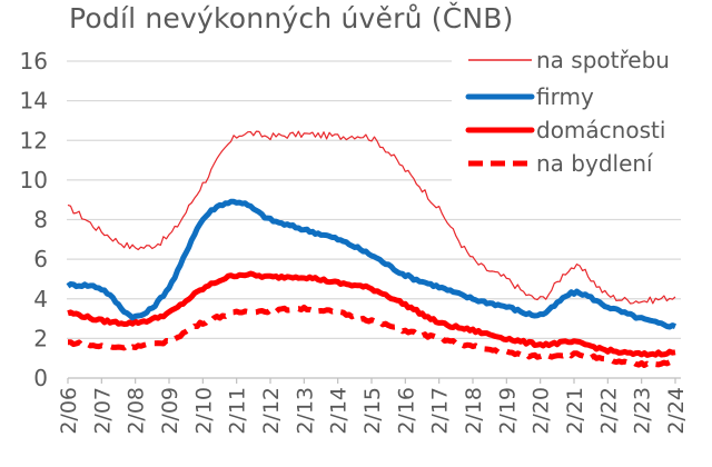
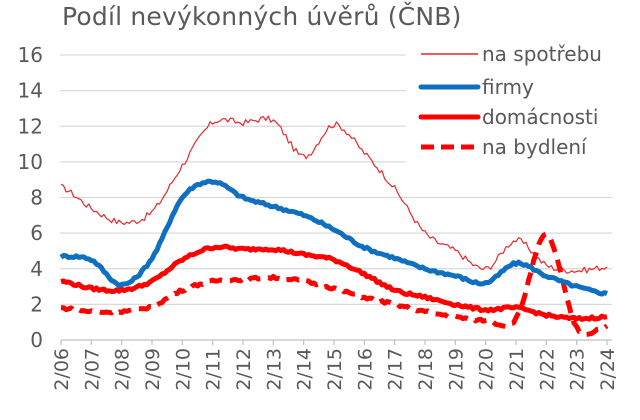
na spotřebu/2/14: 12.2 -> 10.3
na bydlení/2/22: 0.9 -> 5.9
